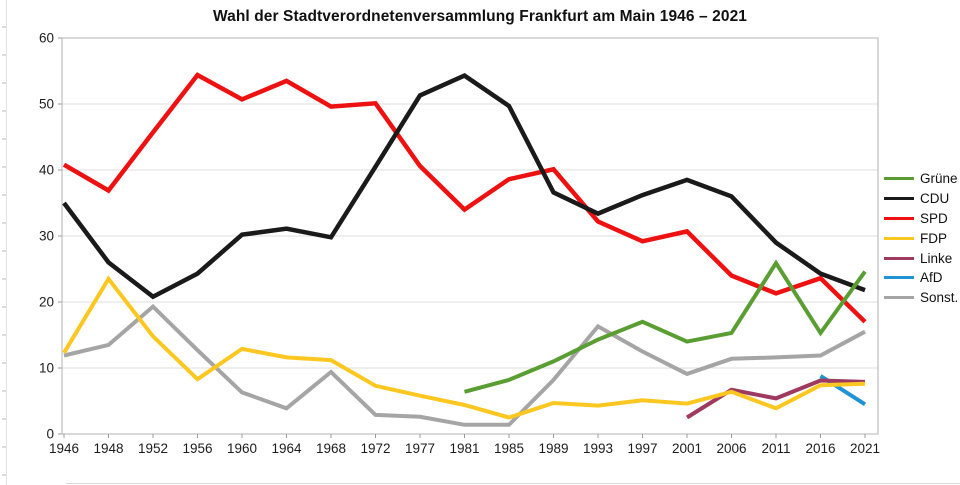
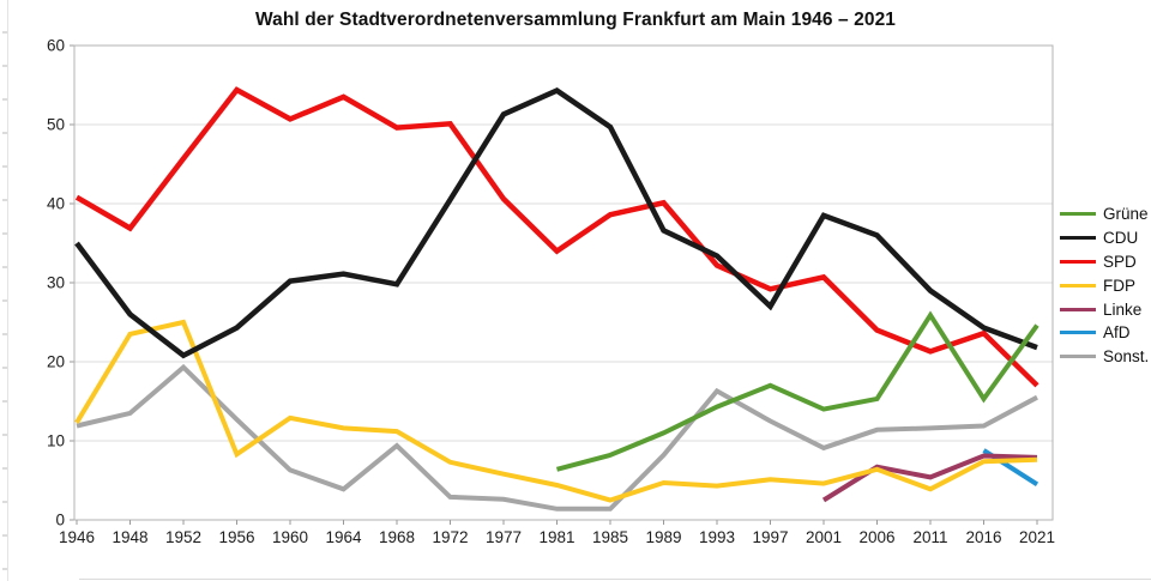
FDP/1952: 15 -> 25
CDU/1997: 36 -> 27
